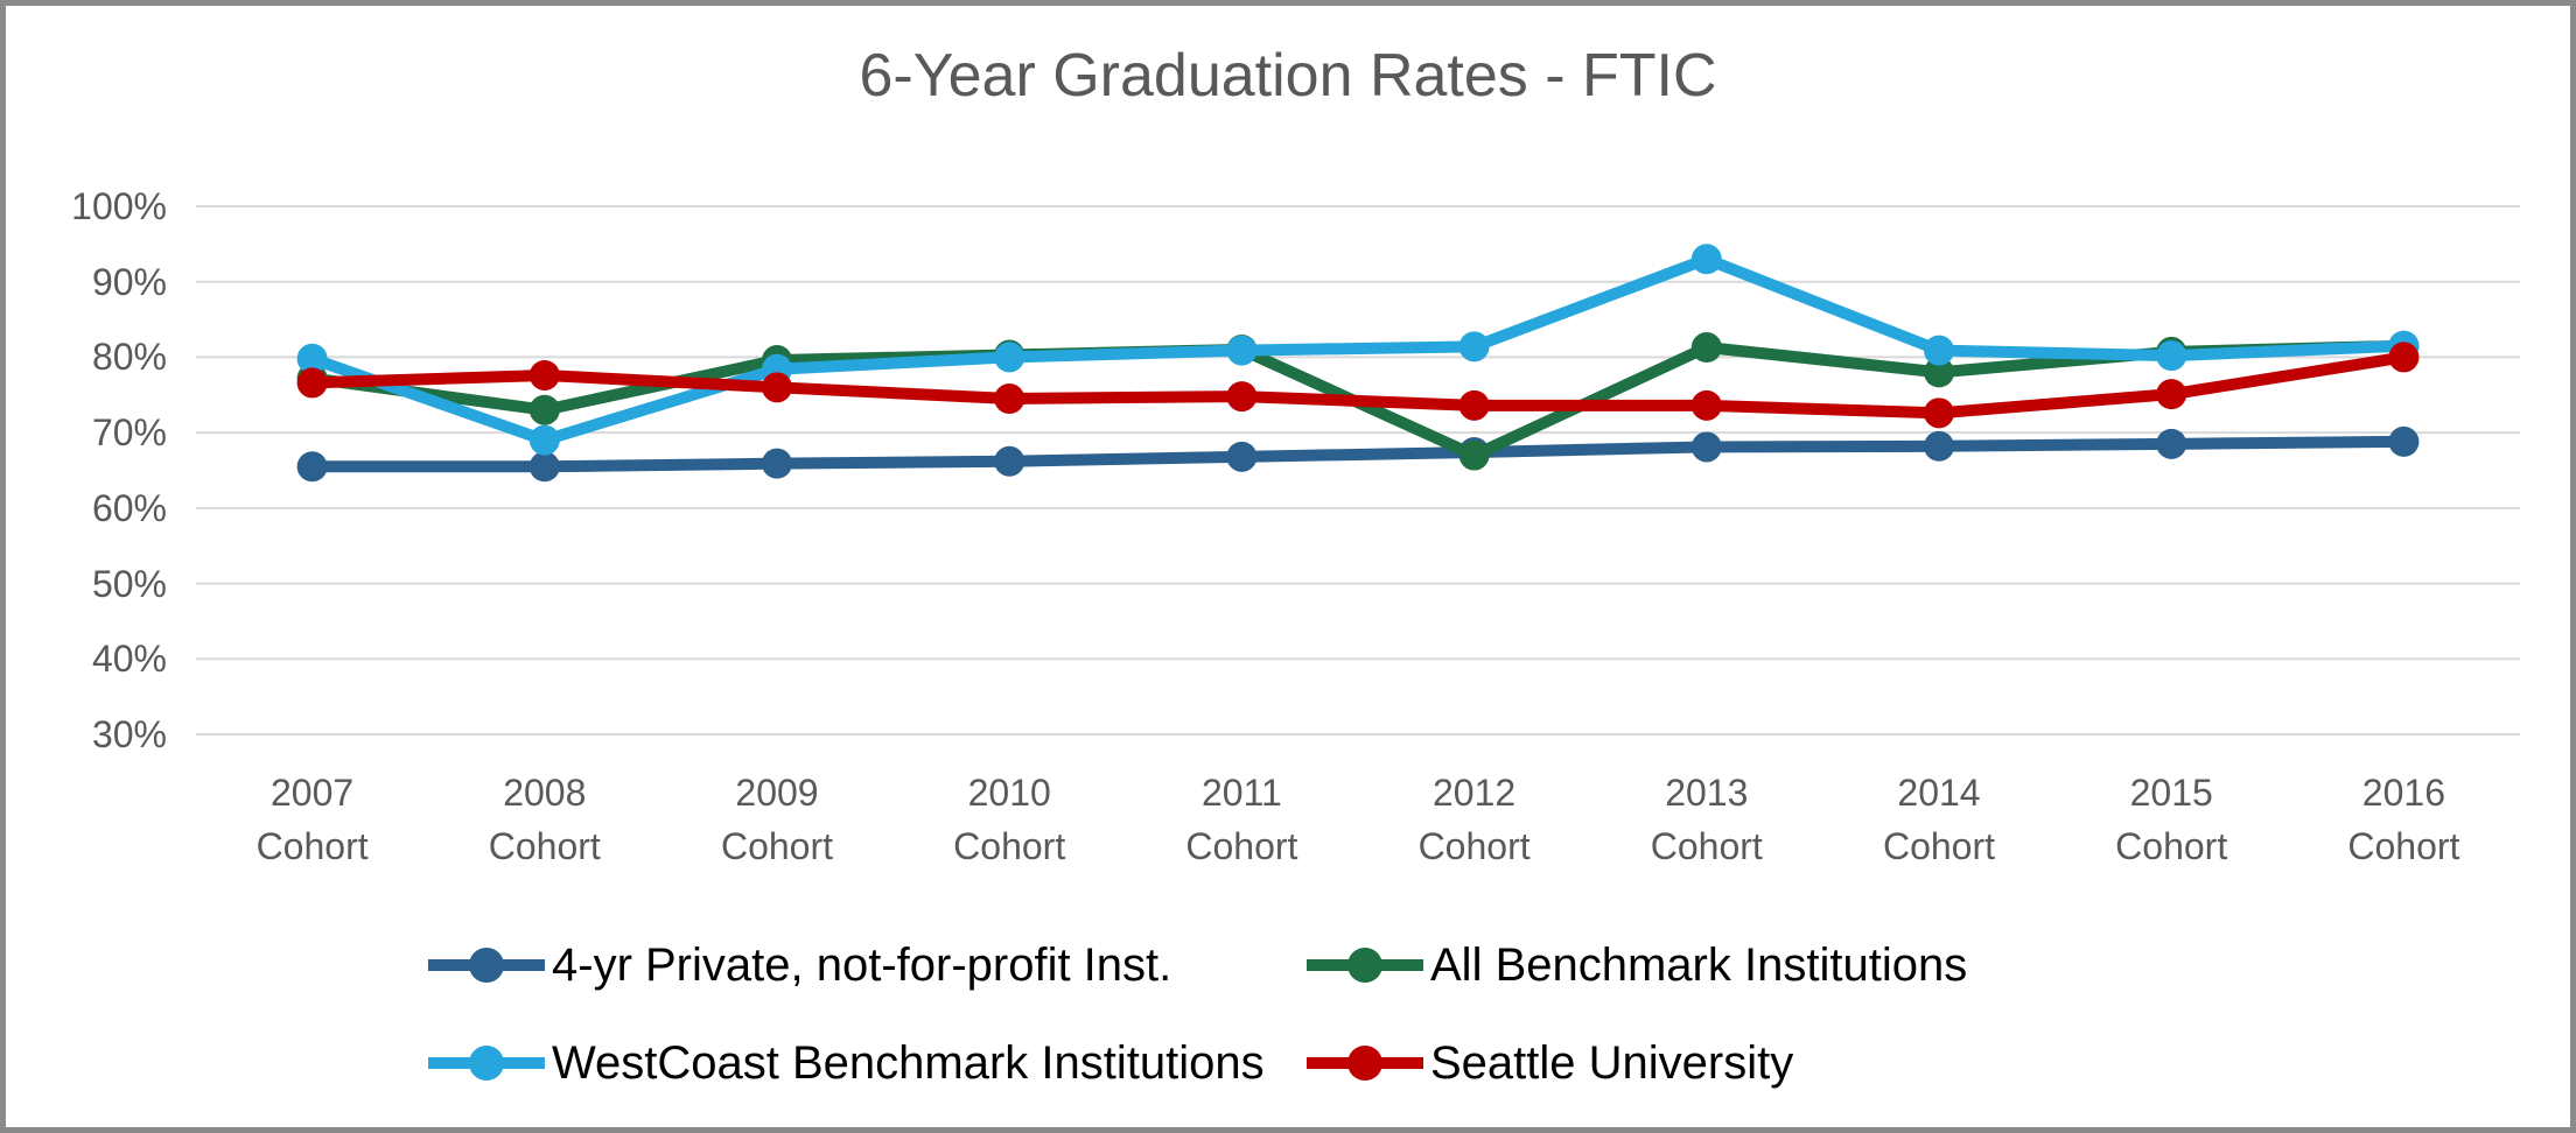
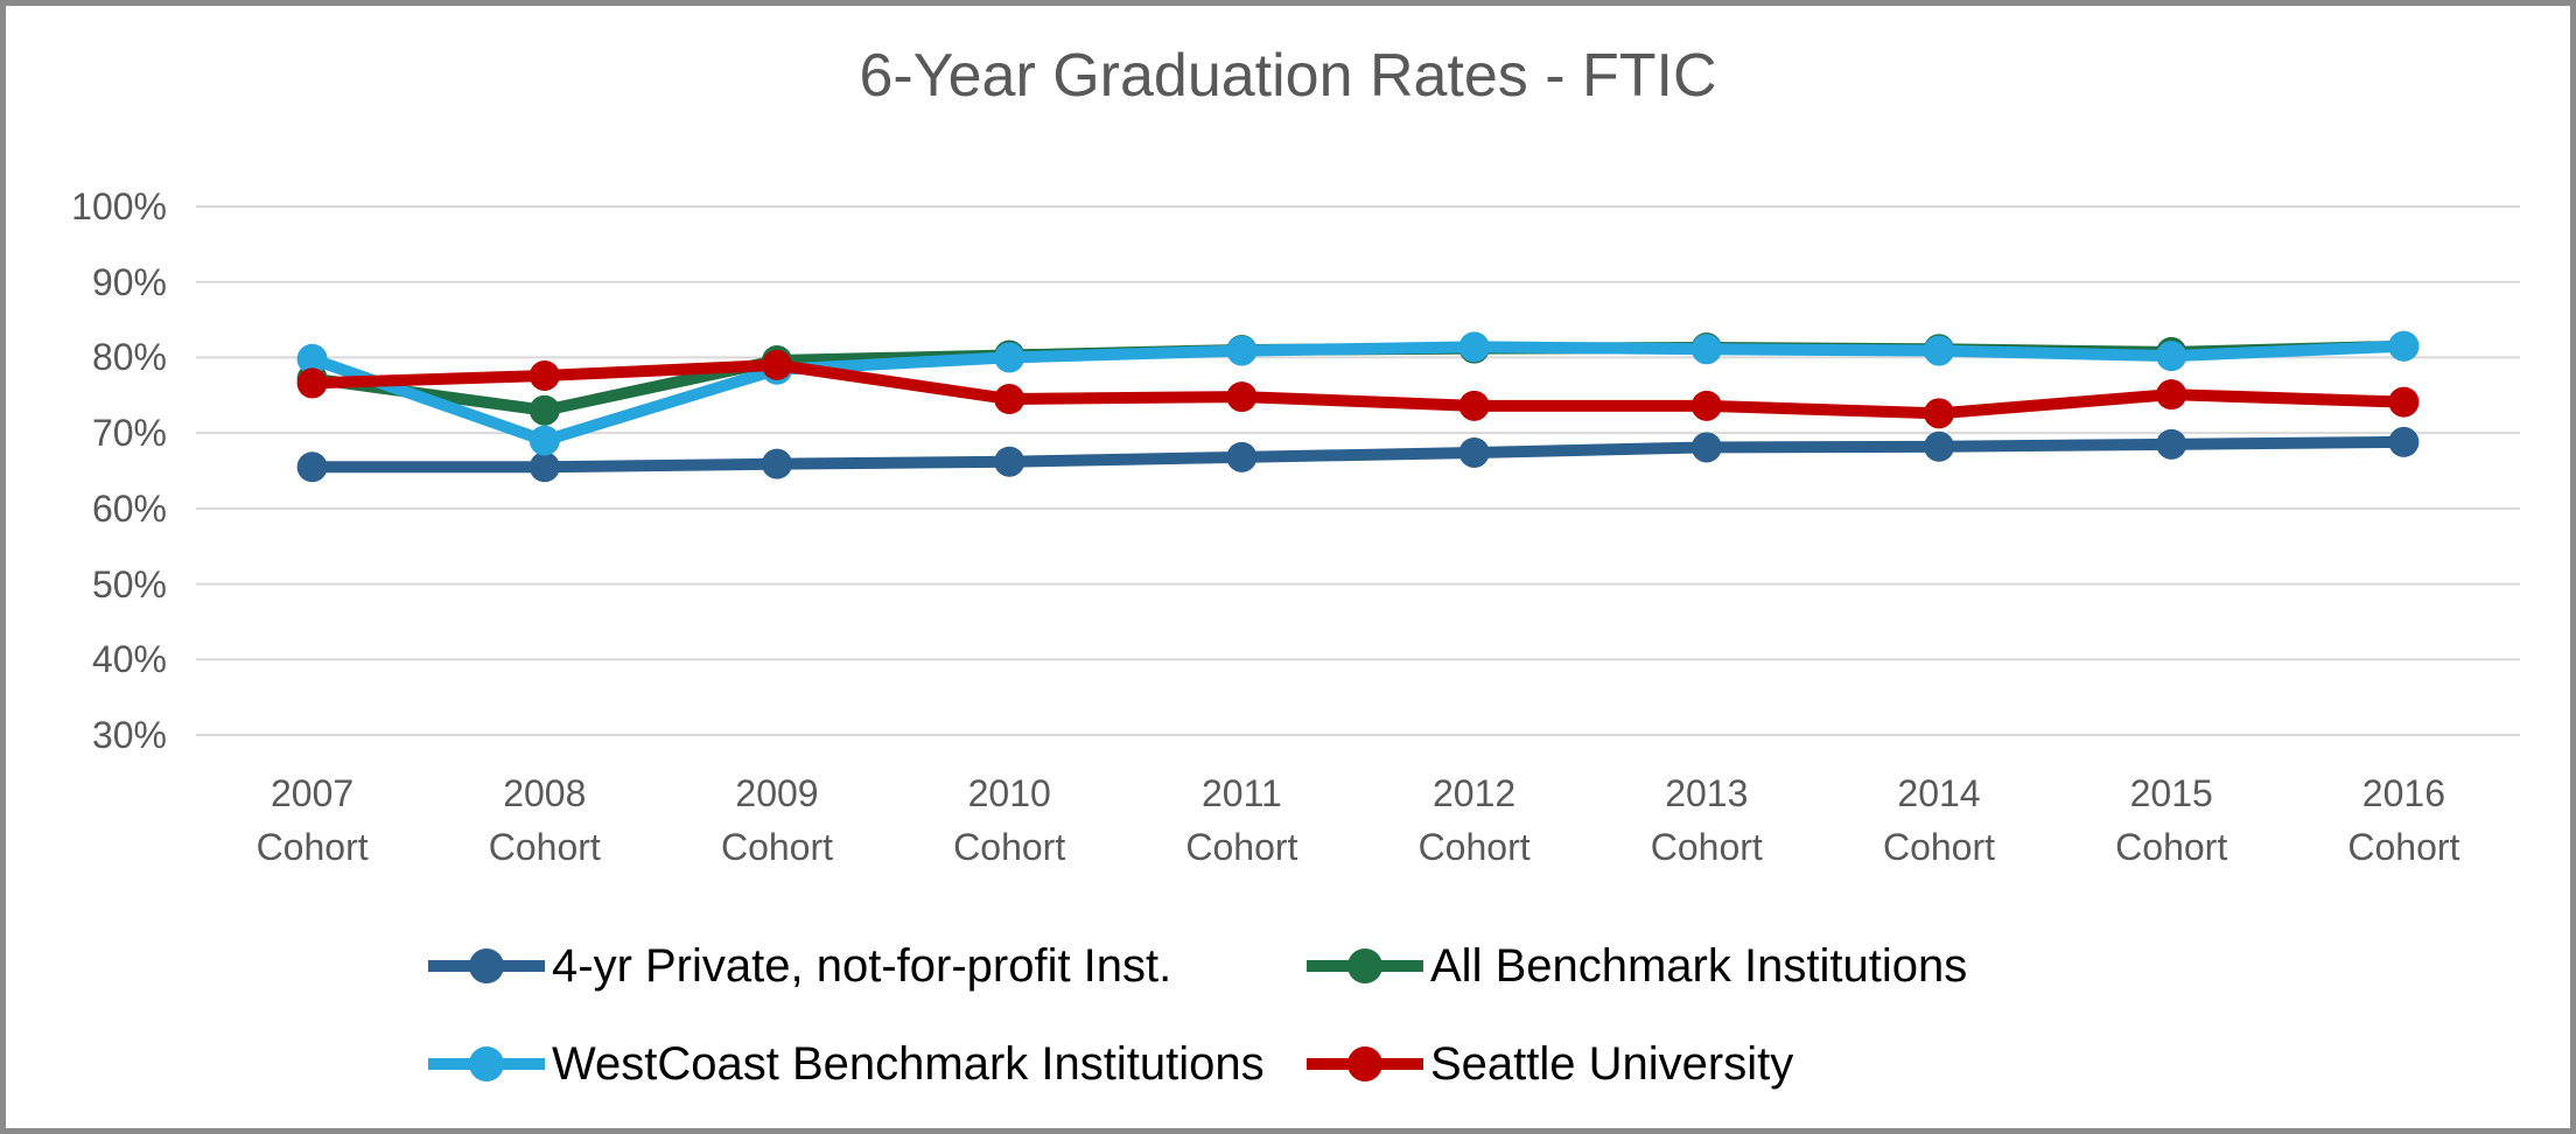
Seattle University/2009: 76% -> 79%
All Benchmark Institutions/2012: 67% -> 81%
WestCoast Benchmark Institutions/2013: 93% -> 81%
All Benchmark Institutions/2014: 78% -> 81%
Seattle University/2016: 80% -> 74%
